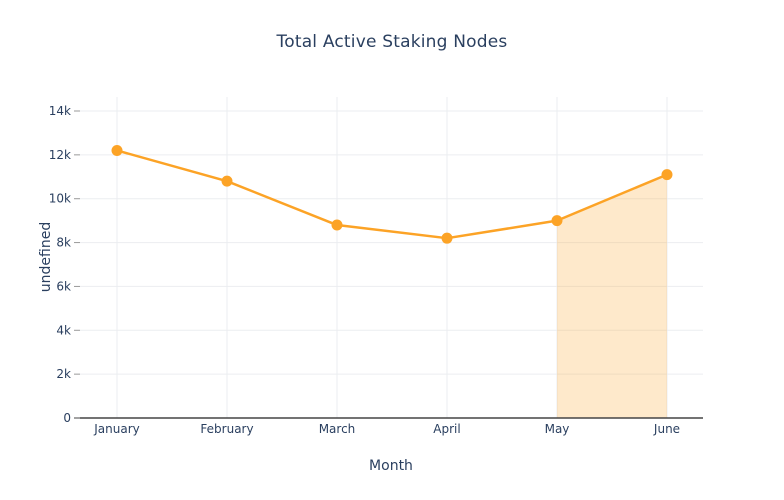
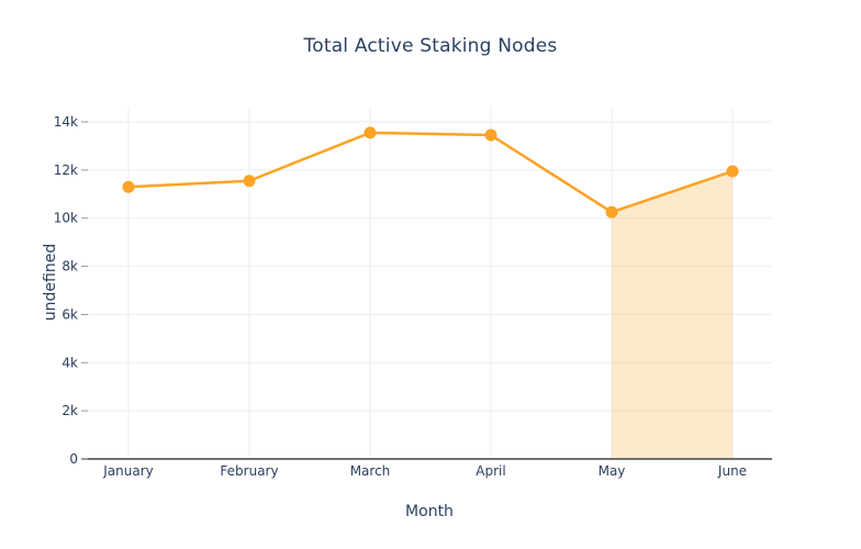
January: 12.2k -> 11.3k
February: 10.8k -> 11.6k
March: 8.8k -> 13.6k
April: 8.2k -> 13.4k
May: 9.0k -> 10.2k
June: 11.1k -> 12.0k
